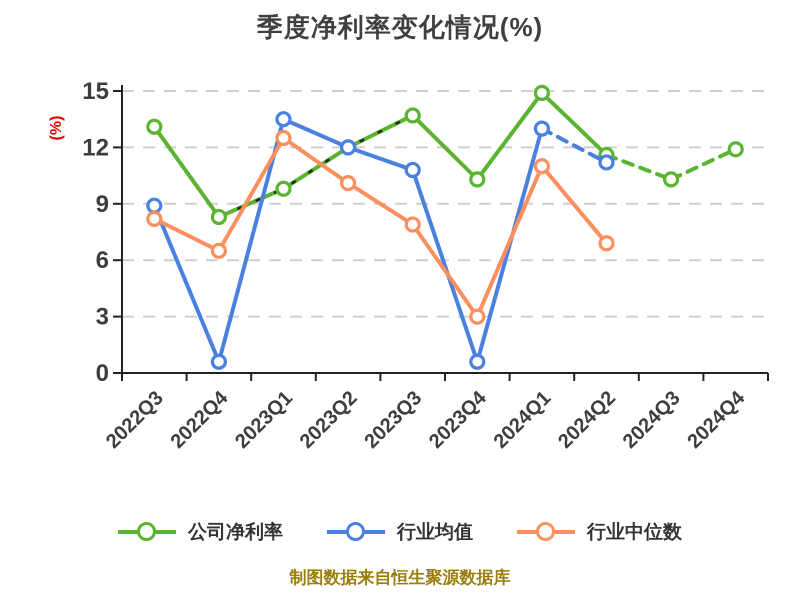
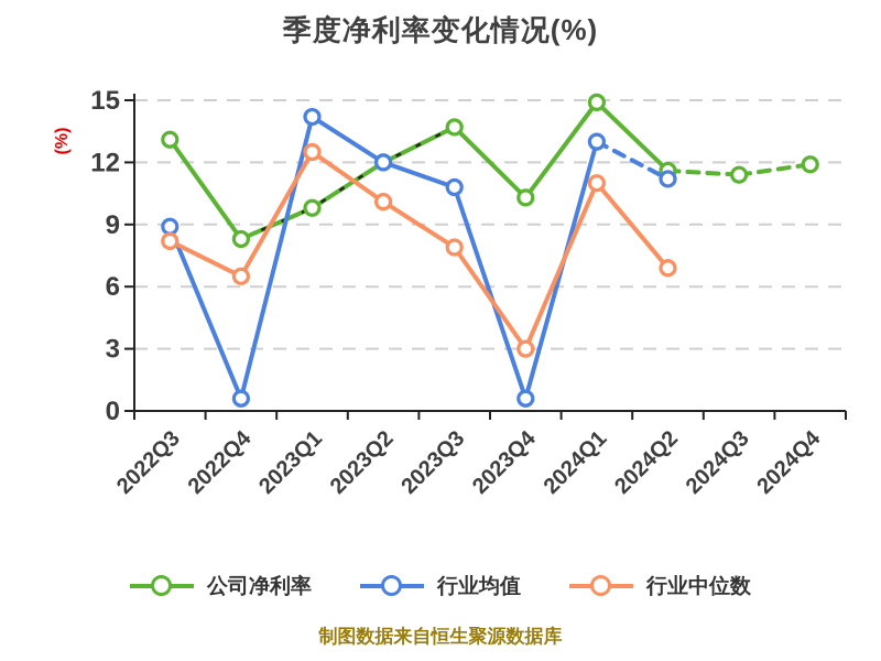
行业均值/2023Q1: 13.5 -> 14.2
公司净利率/2024Q3: 10.3 -> 11.4
